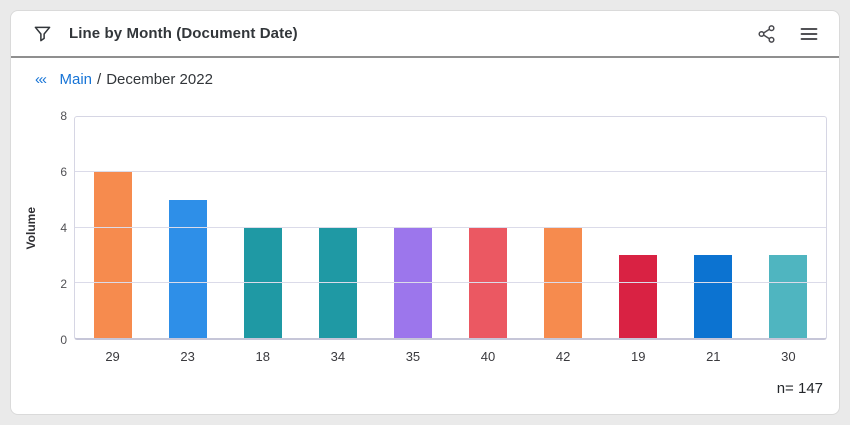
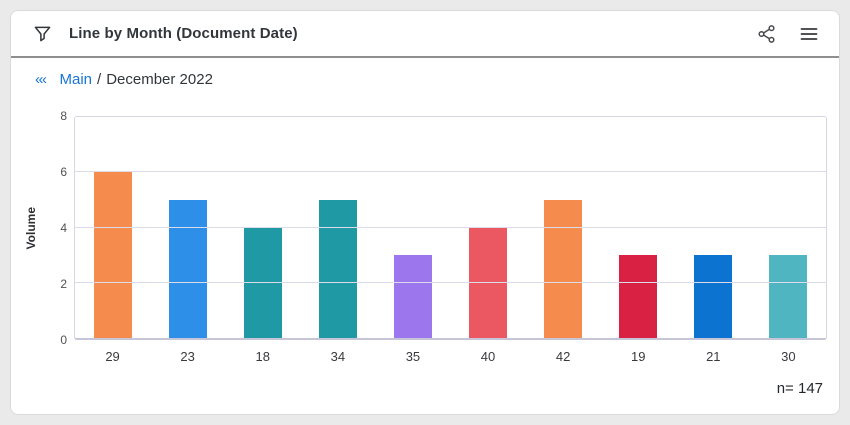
34: 4 -> 5
35: 4 -> 3
42: 4 -> 5
